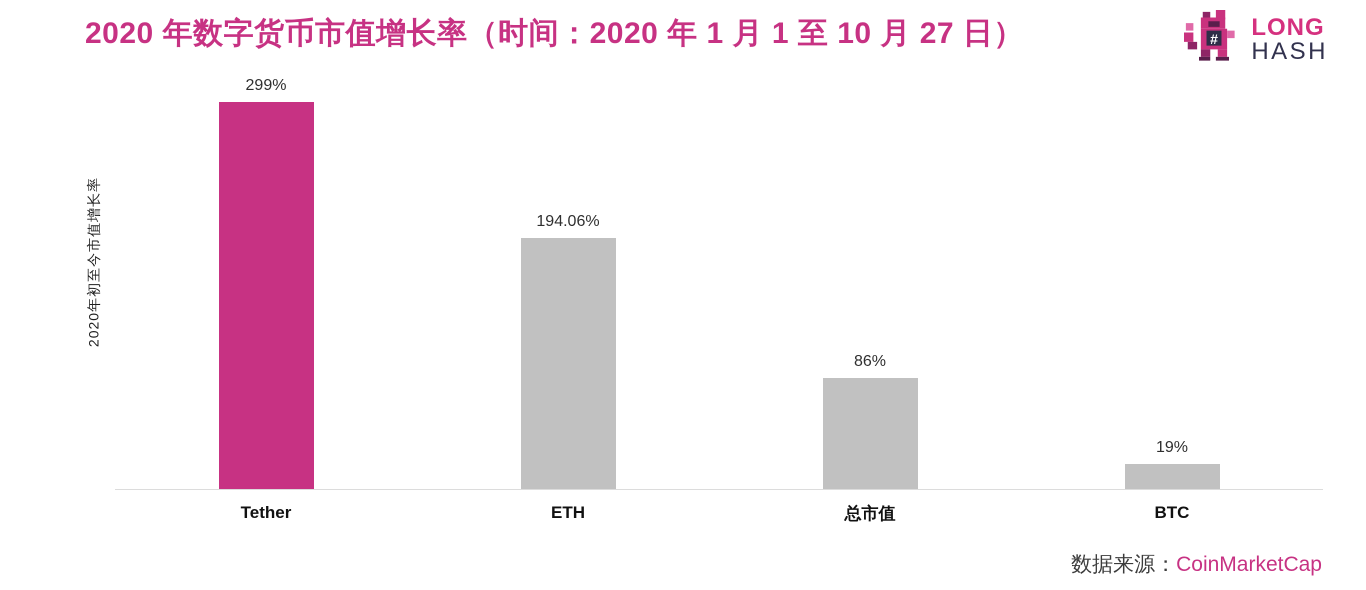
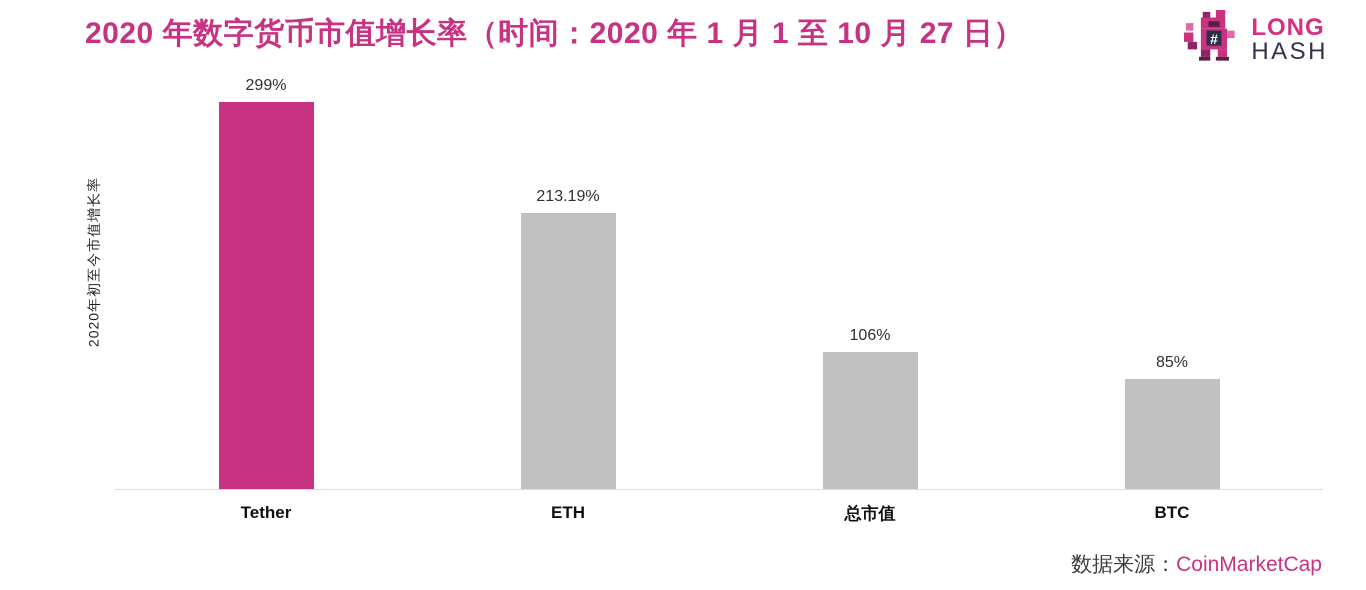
ETH: 194.06% -> 213.19%
总市值: 86% -> 106%
BTC: 19% -> 85%
